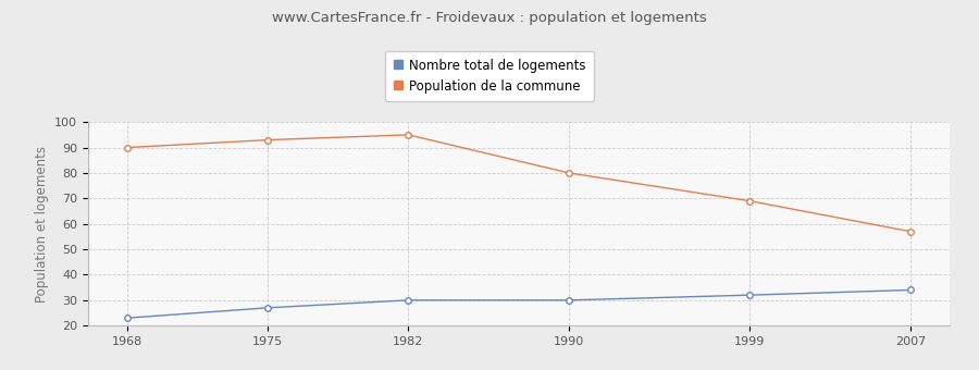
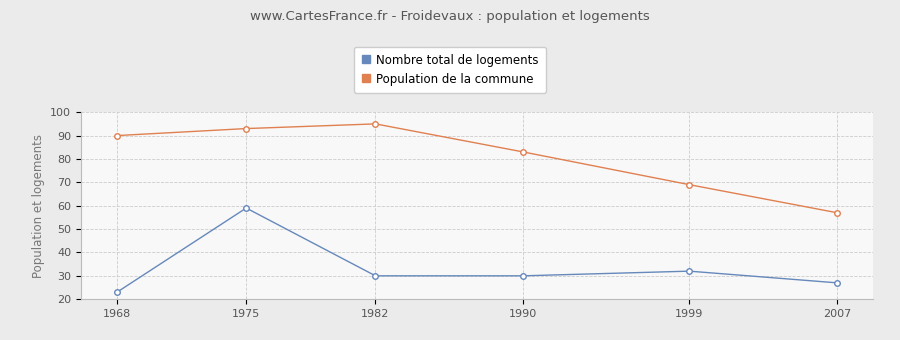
Nombre total de logements/1975: 27 -> 59
Population de la commune/1990: 80 -> 83
Nombre total de logements/2007: 34 -> 27
